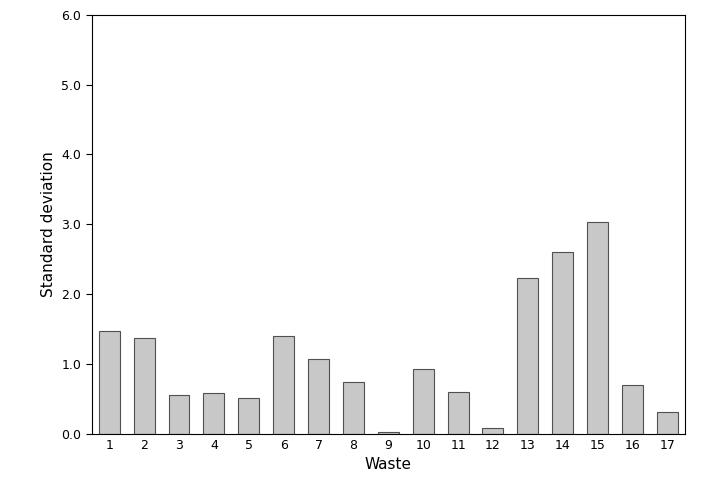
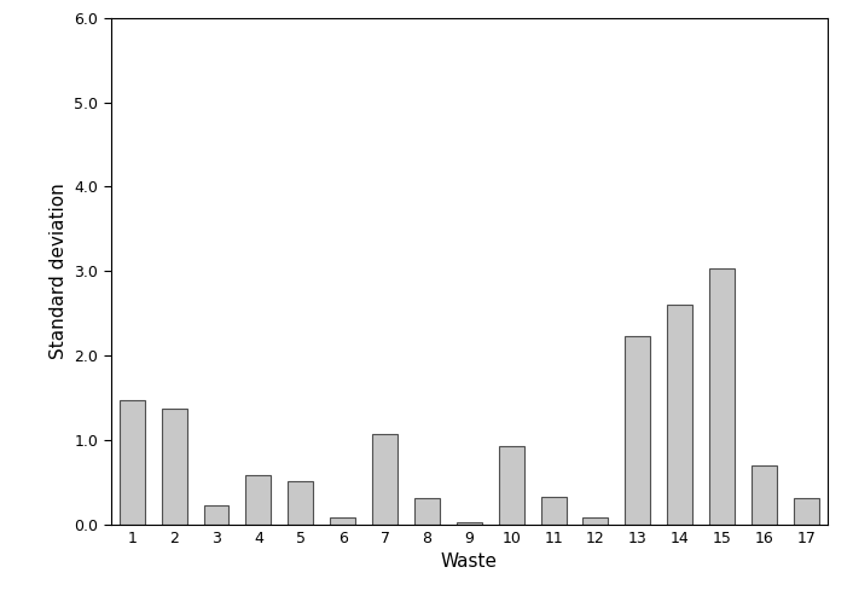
3: 0.56 -> 0.22
6: 1.40 -> 0.08
8: 0.74 -> 0.31
11: 0.60 -> 0.32
